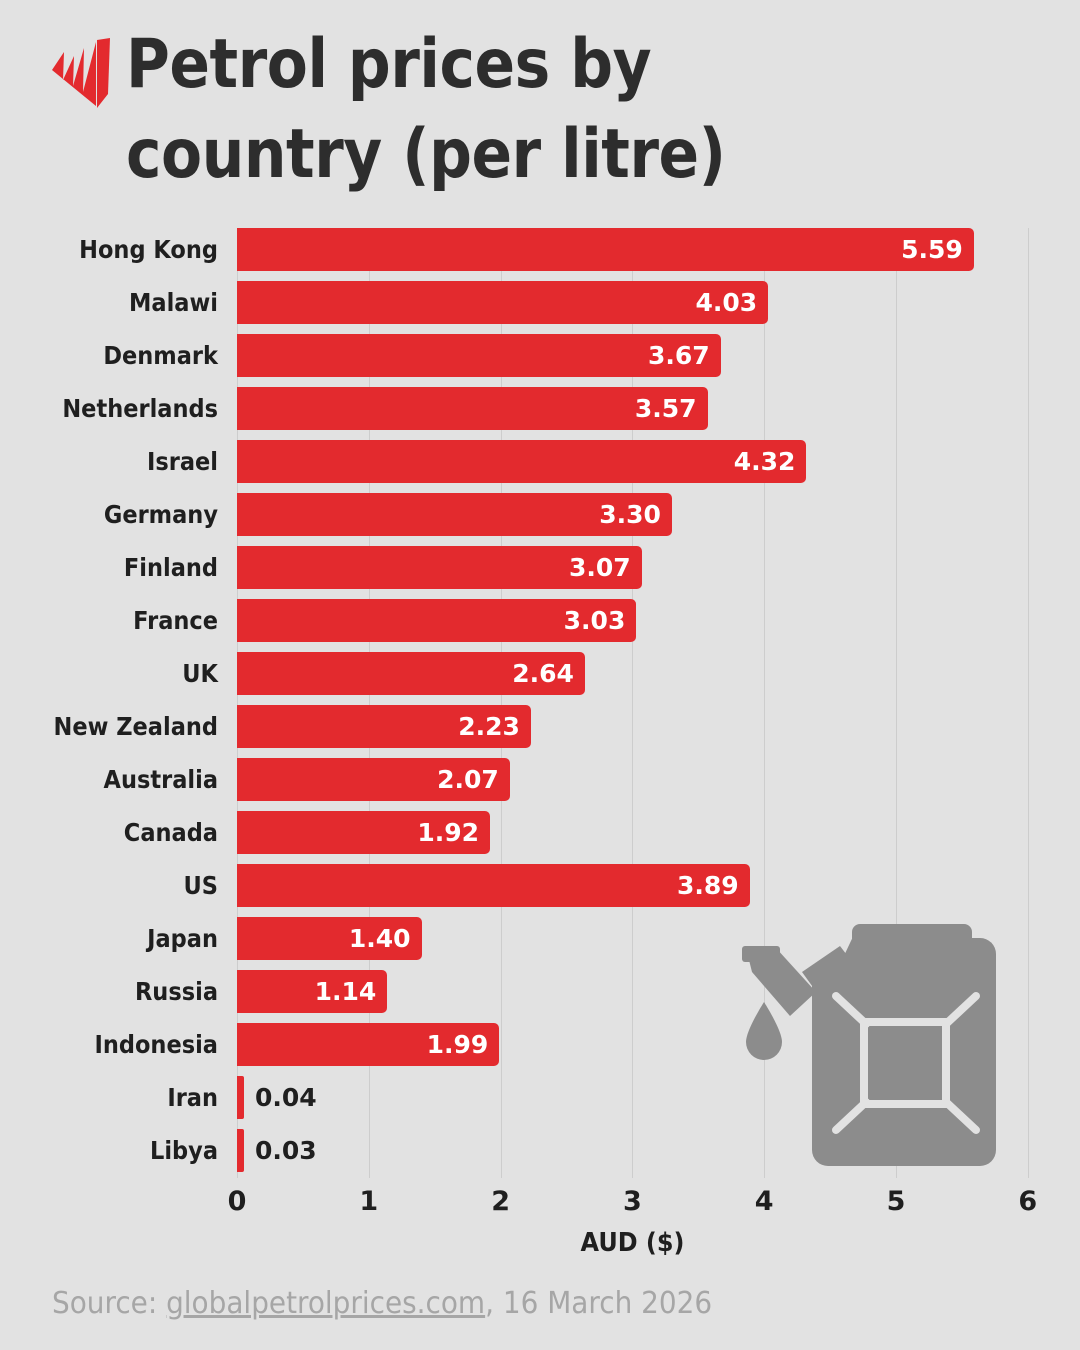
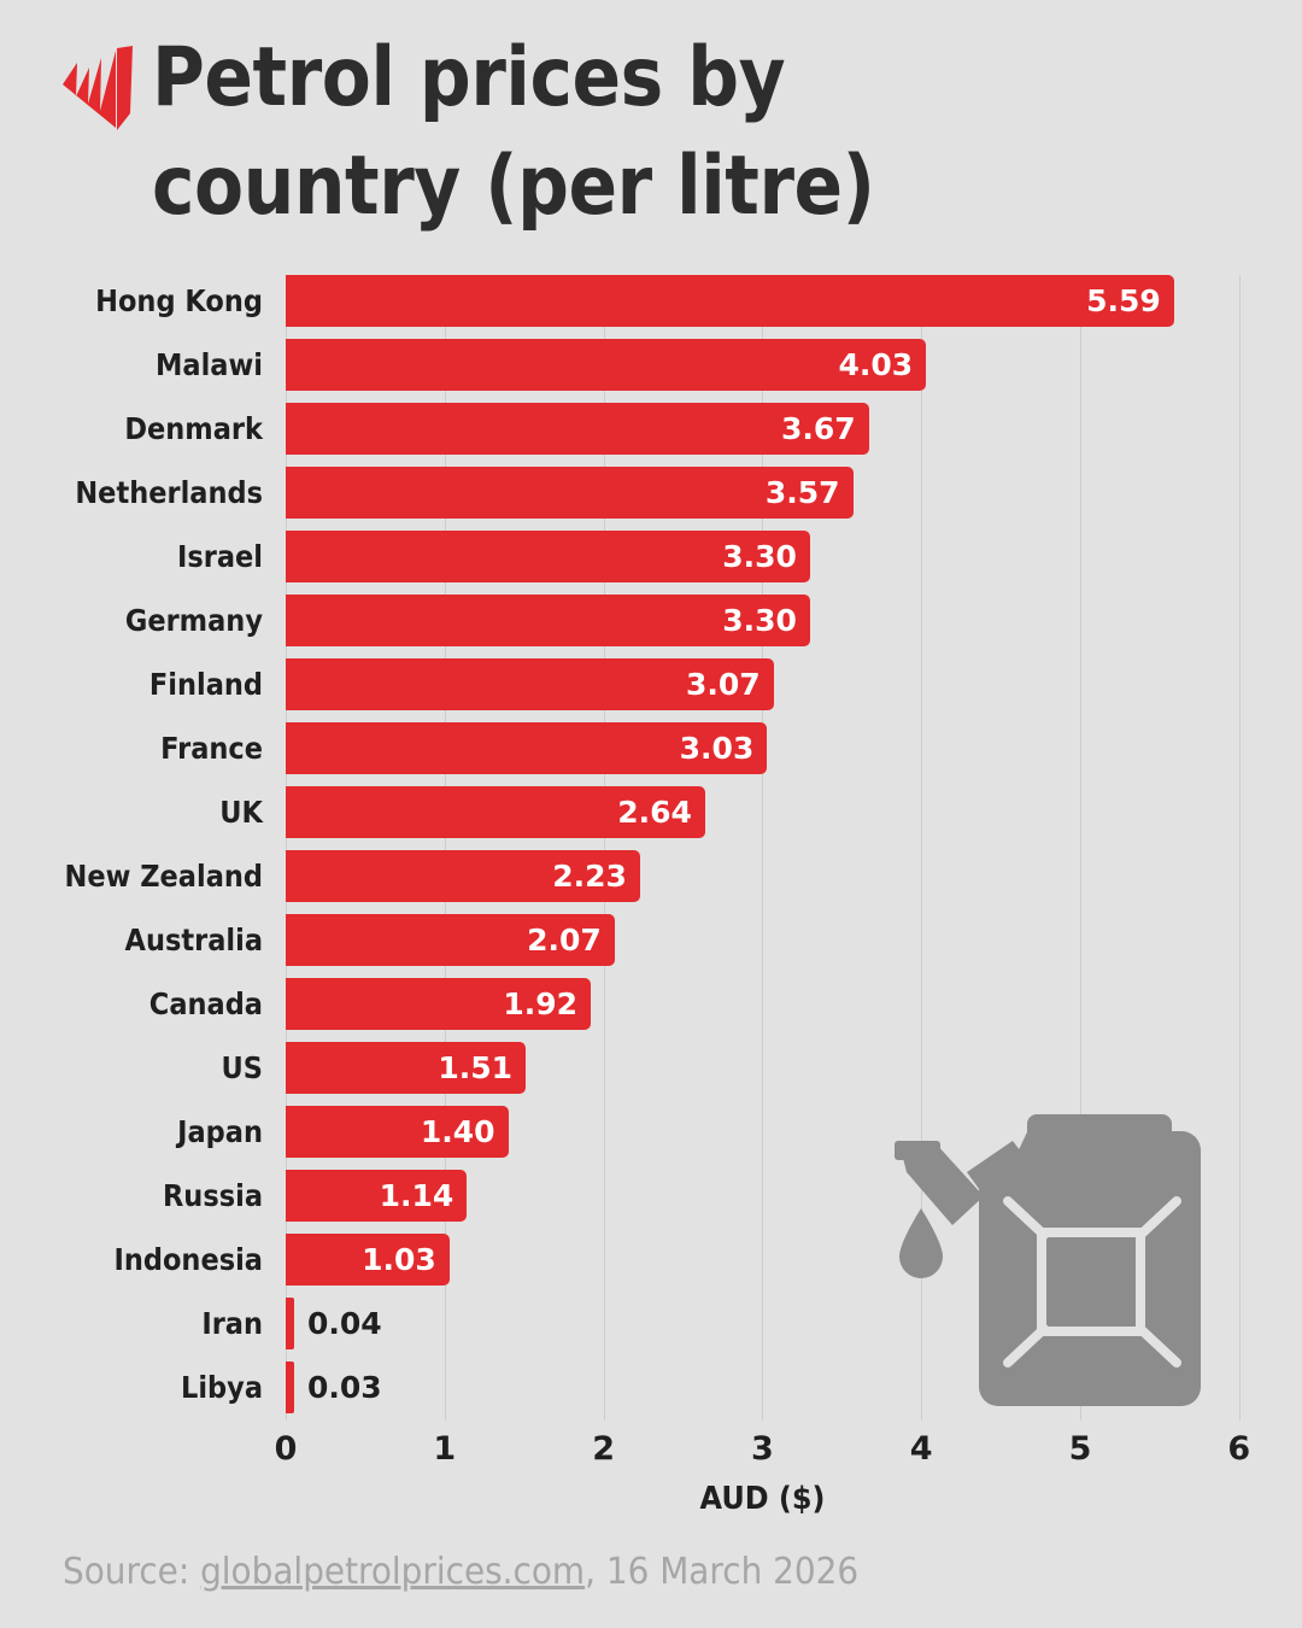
Israel: 4.32 -> 3.30
US: 3.89 -> 1.51
Indonesia: 1.99 -> 1.03
